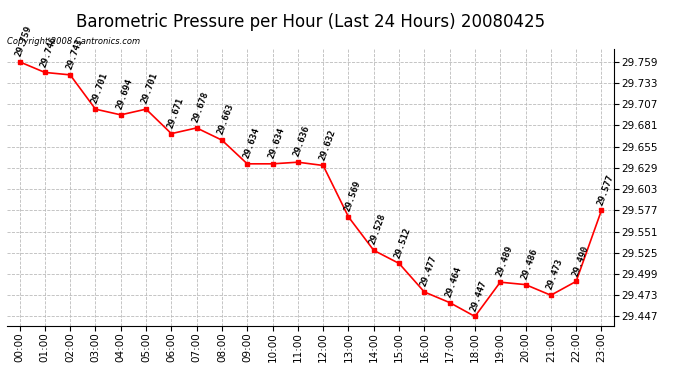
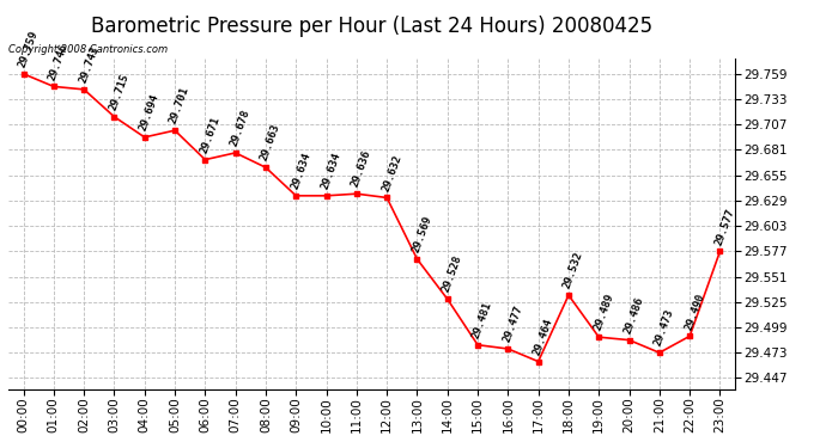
03:00: 29.701 -> 29.715
15:00: 29.512 -> 29.481
18:00: 29.447 -> 29.532
